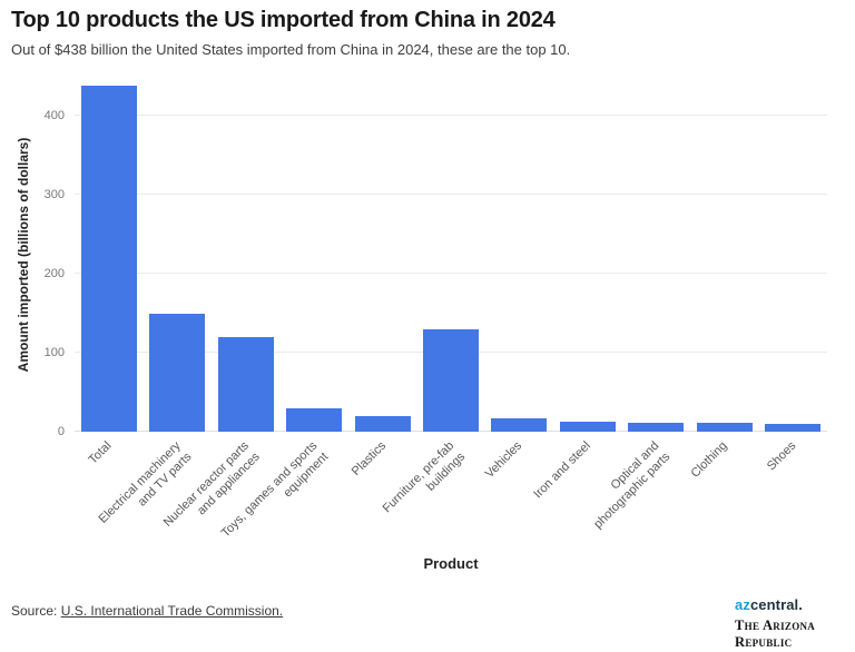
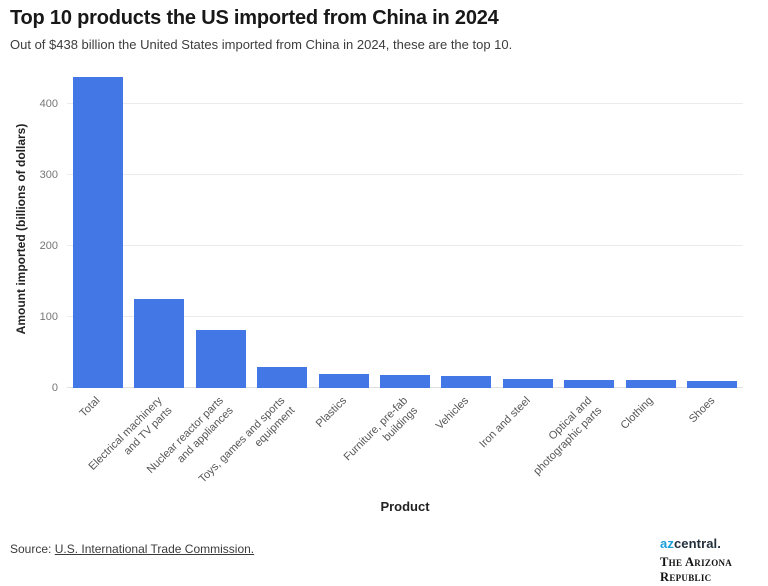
Electrical machinery and TV parts: 150 -> 120
Nuclear reactor parts and appliances: 120 -> 80
Furniture, pre-fab buildings: 130 -> 20
